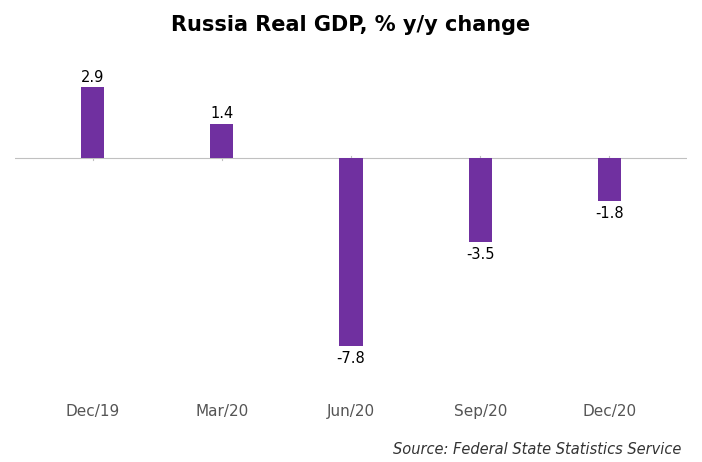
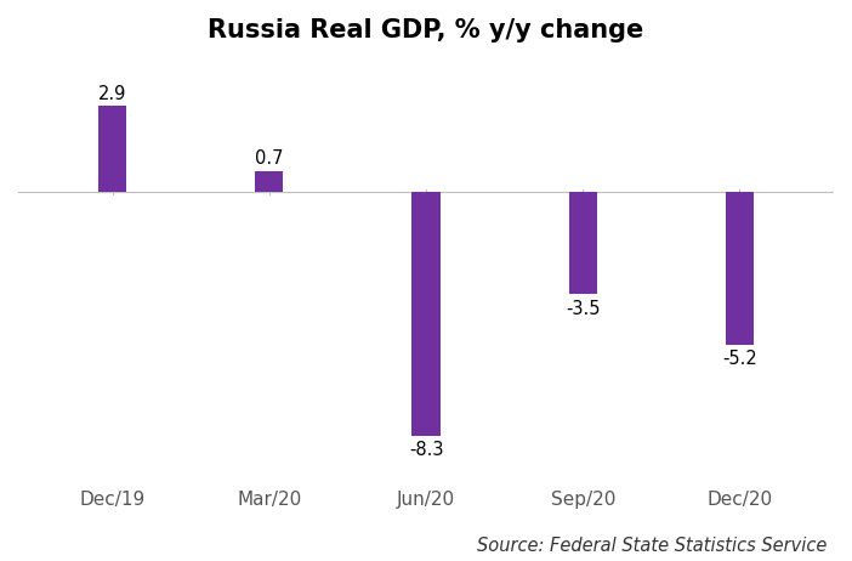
Mar/20: 1.4 -> 0.7
Jun/20: -7.8 -> -8.3
Dec/20: -1.8 -> -5.2
